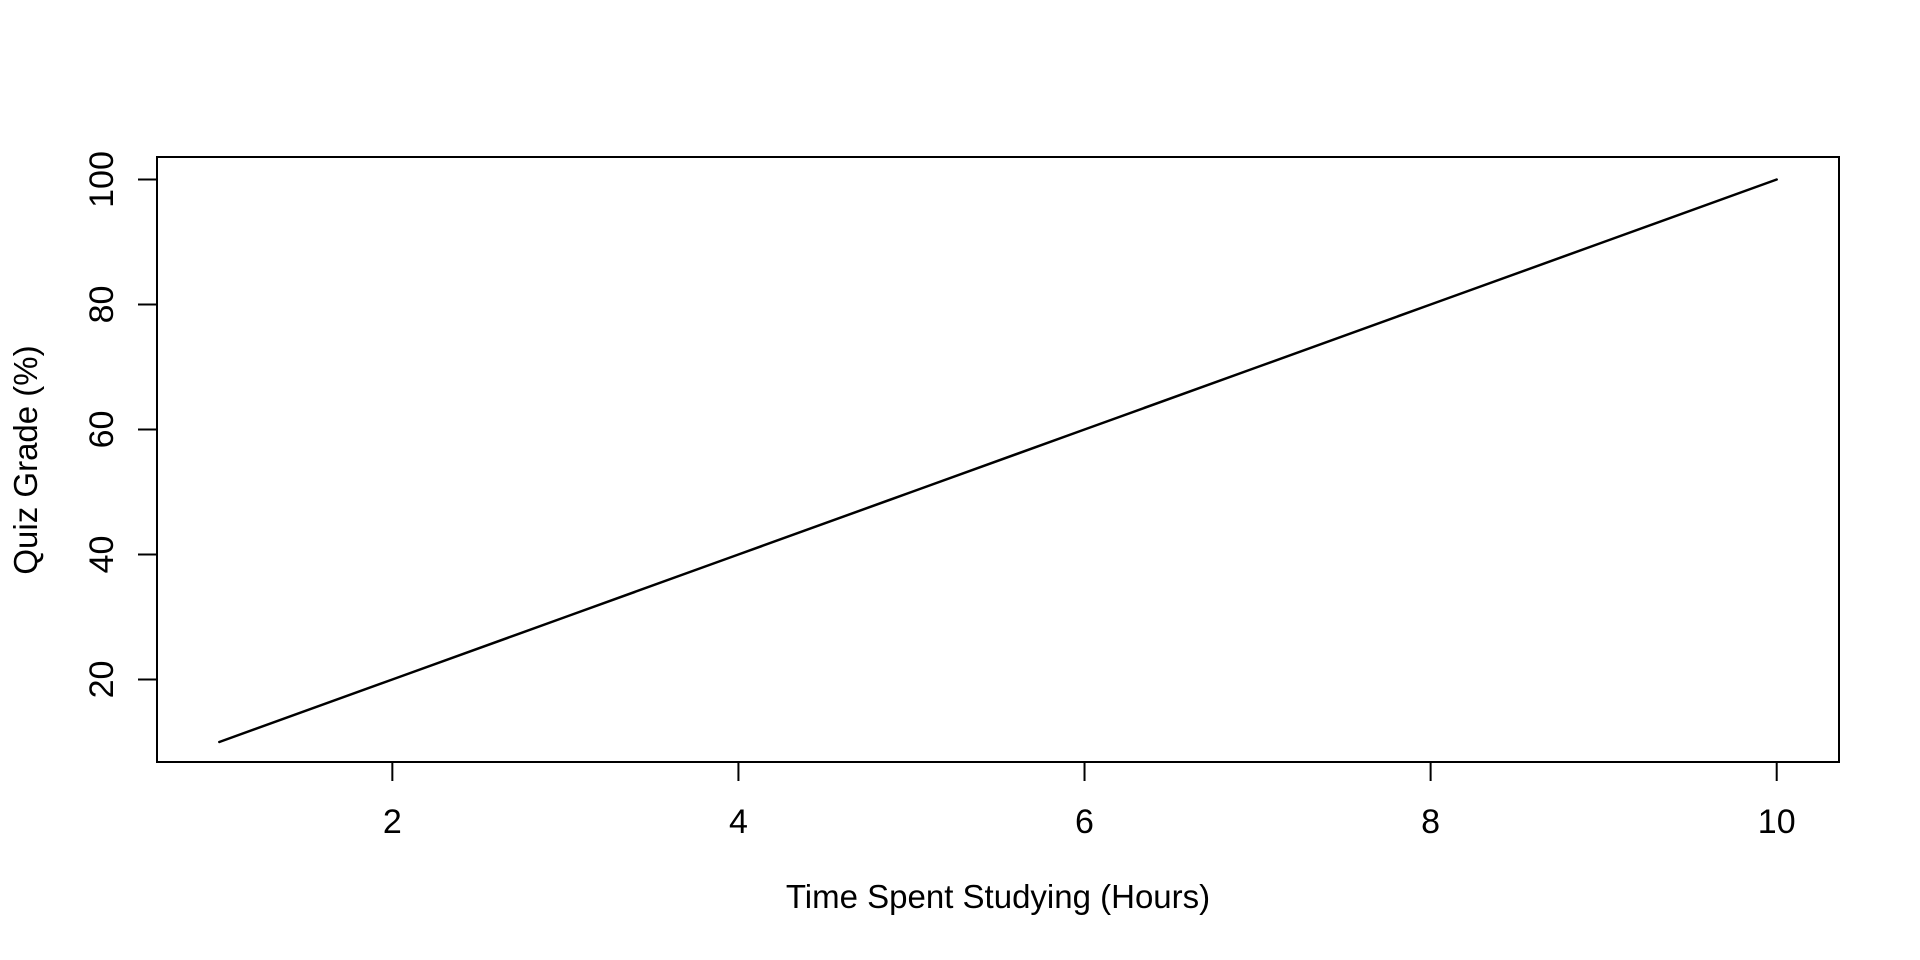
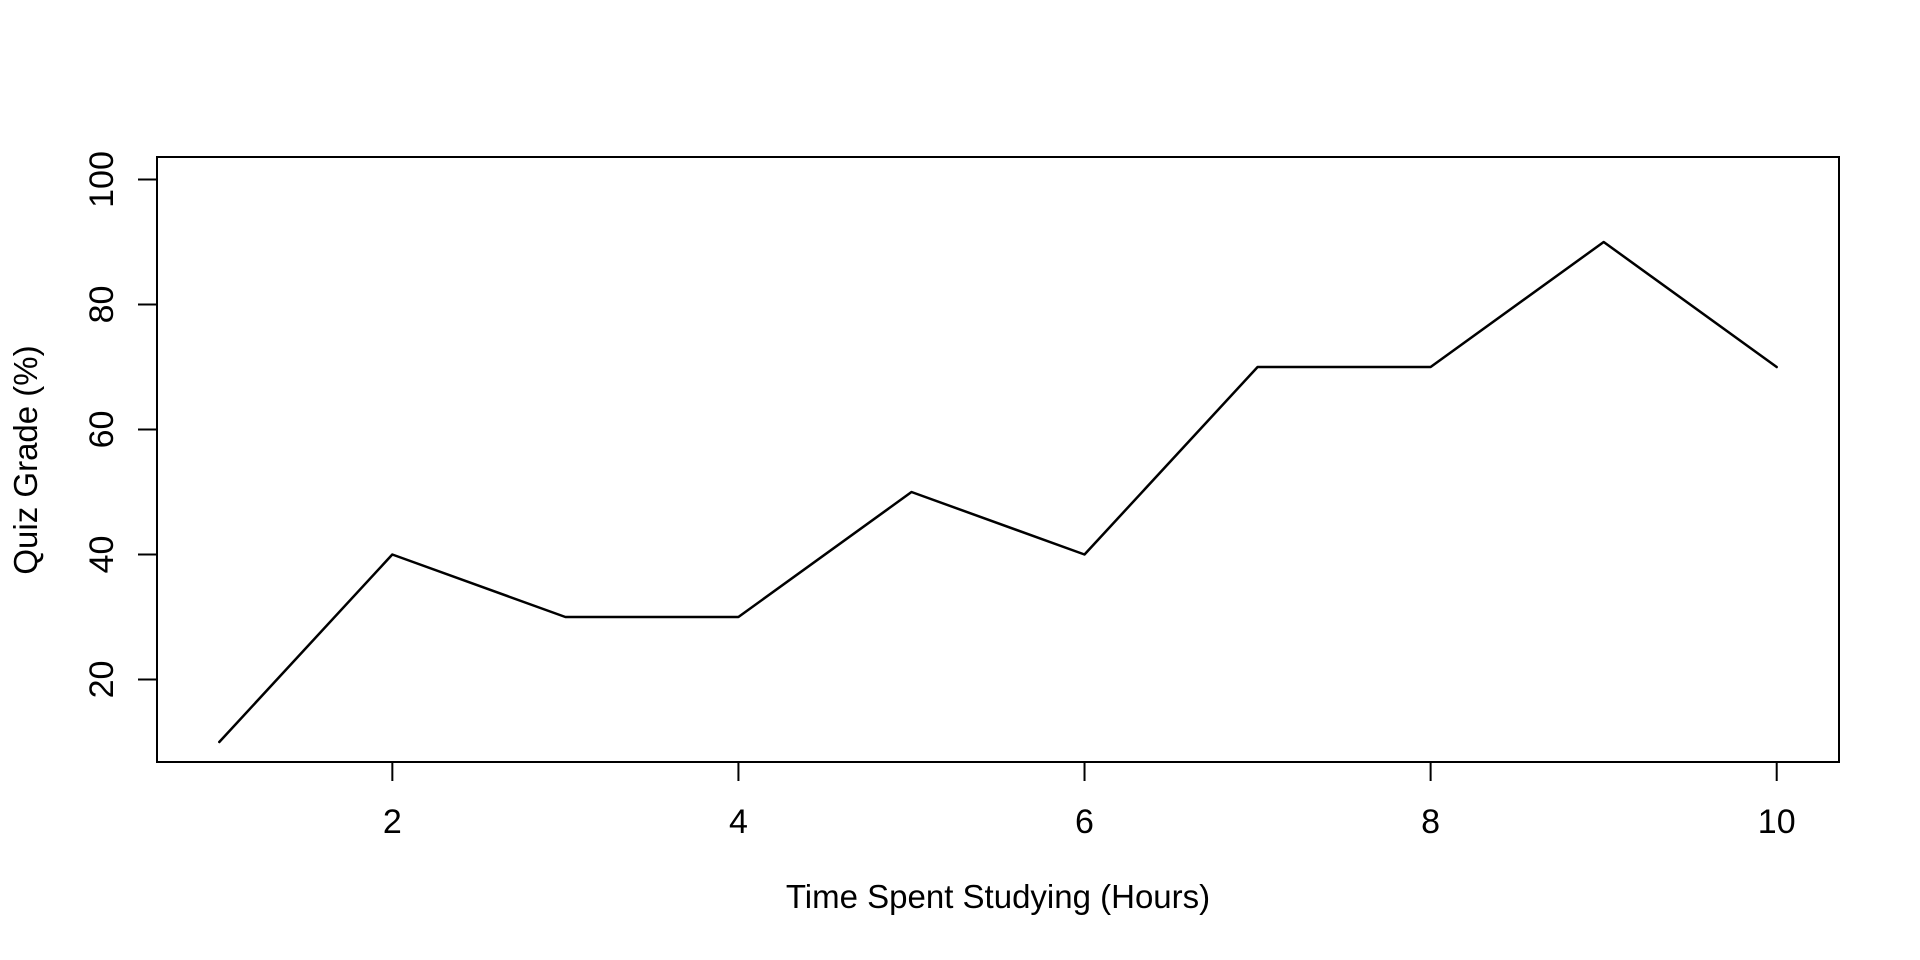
2: 20 -> 40
4: 40 -> 30
6: 60 -> 40
8: 80 -> 70
10: 100 -> 70
